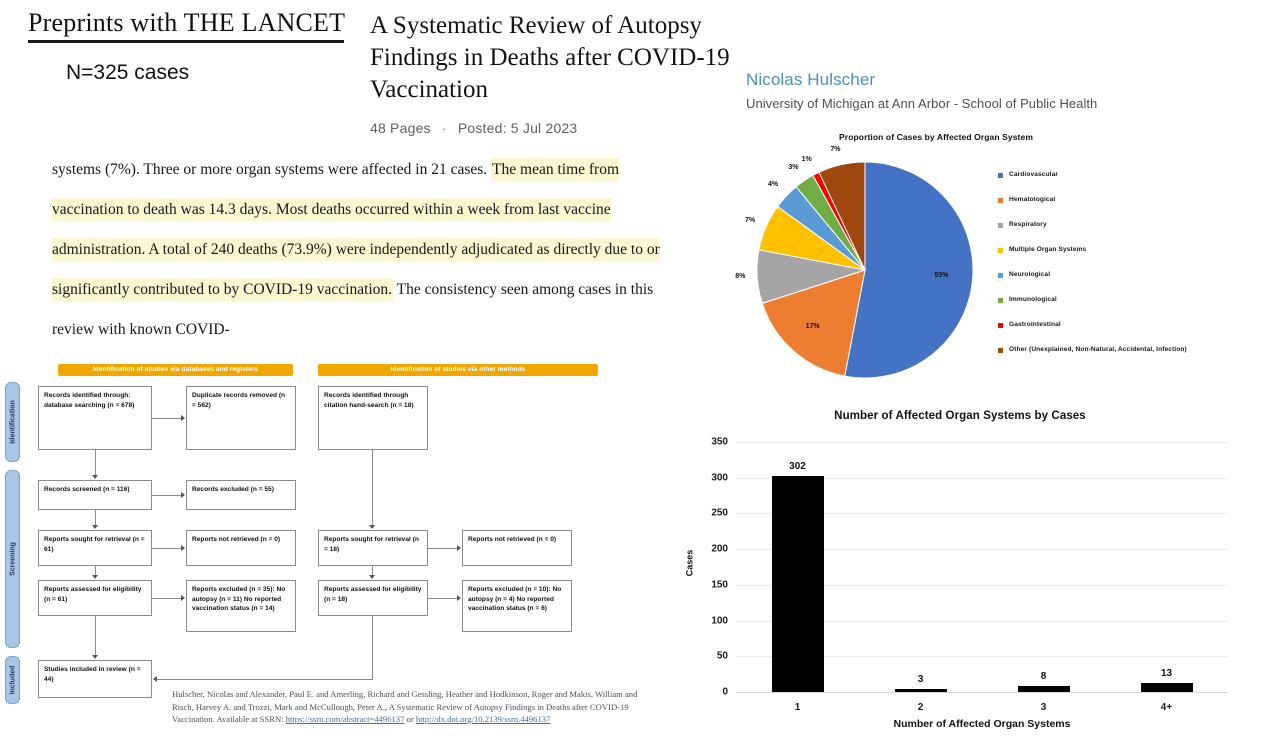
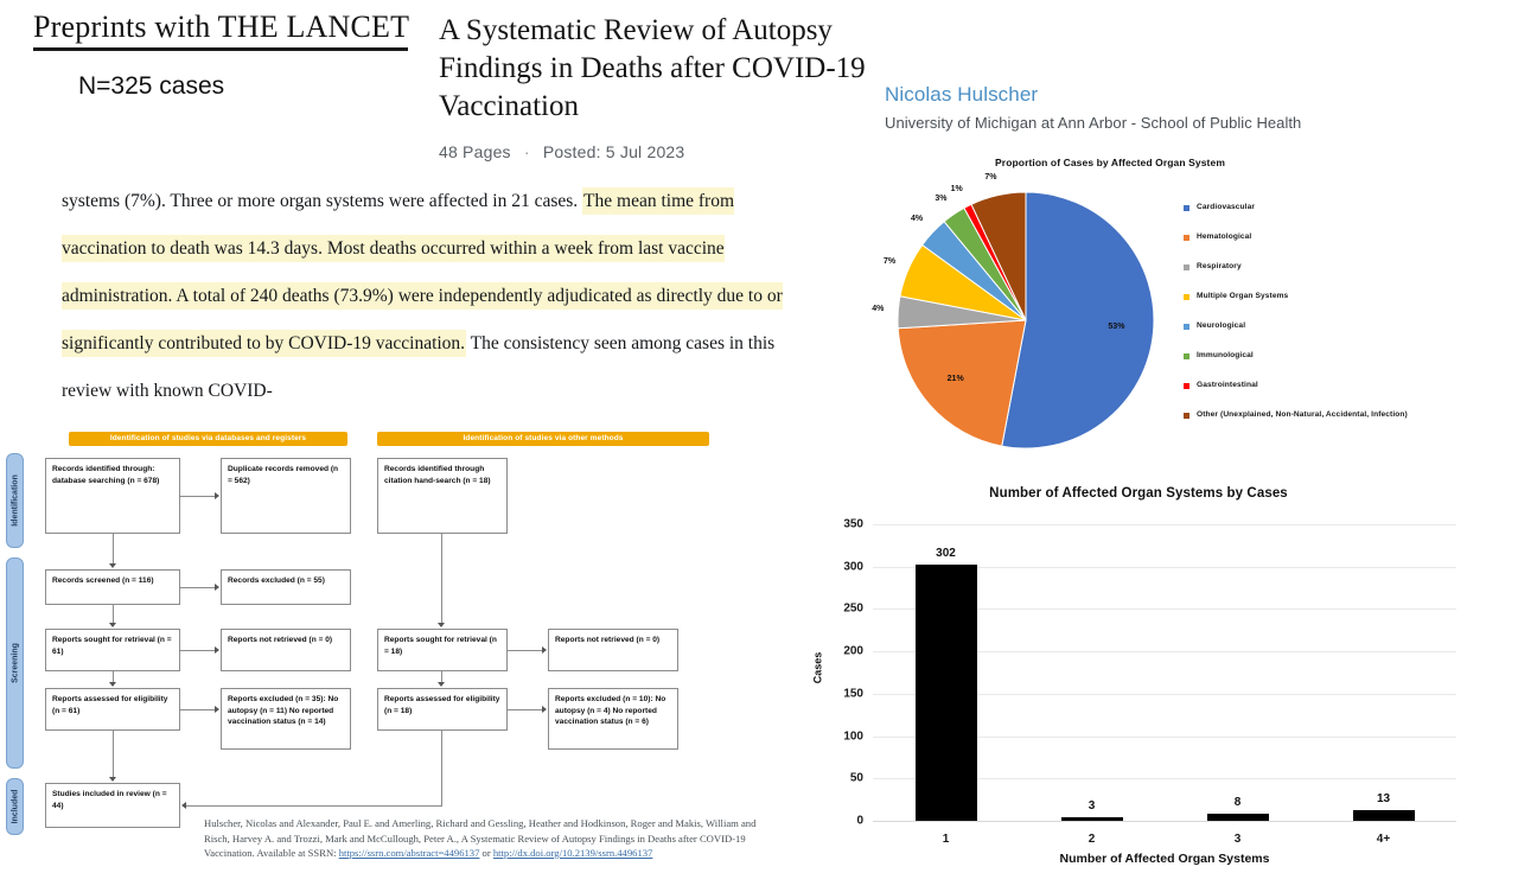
Proportion of Cases by Affected Organ System/Hematological: 17% -> 21%
Proportion of Cases by Affected Organ System/Respiratory: 8% -> 4%
